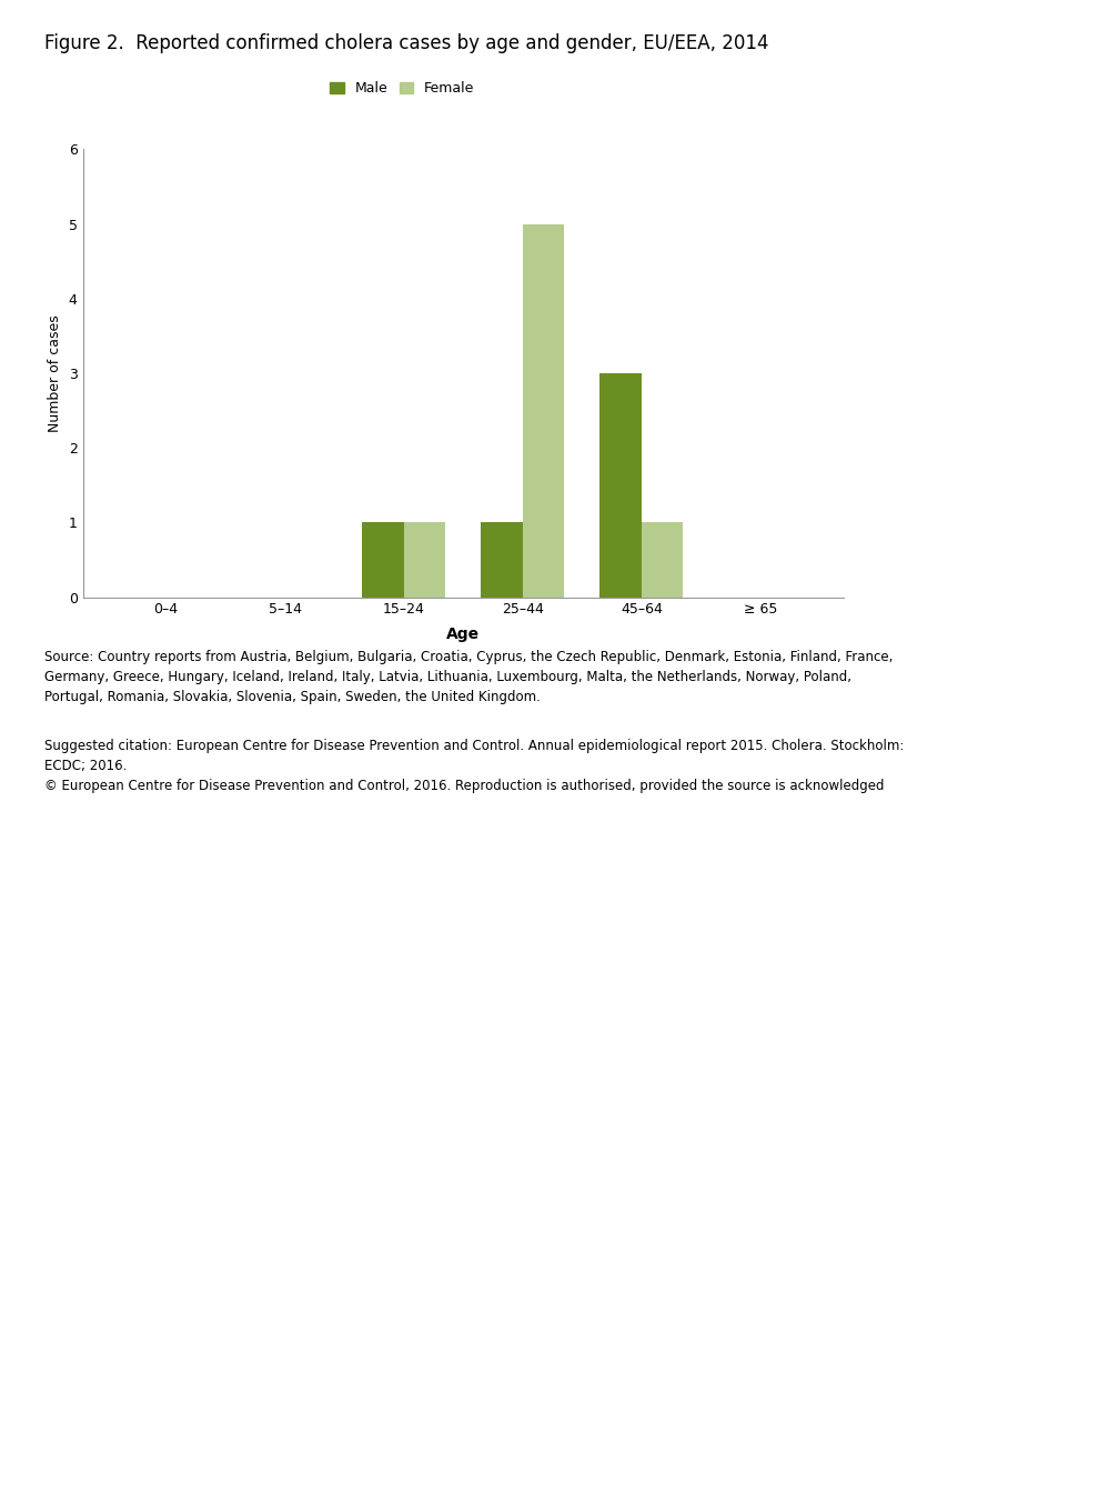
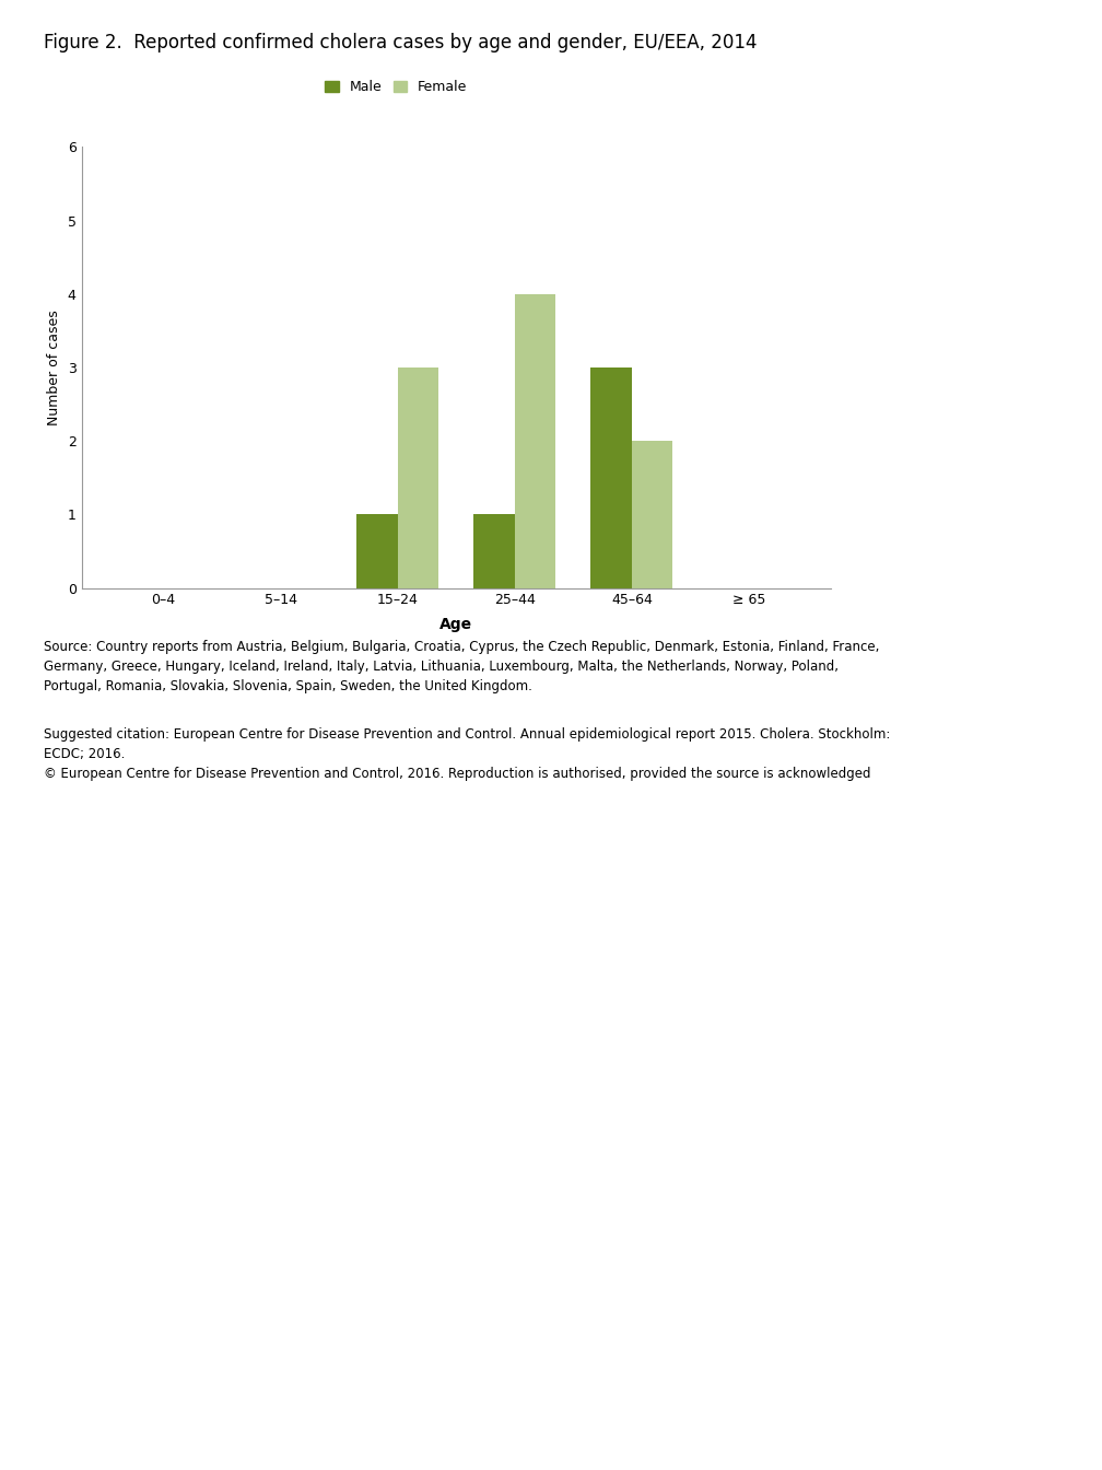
Female/15–24: 1 -> 3
Female/25–44: 5 -> 4
Female/45–64: 1 -> 2
